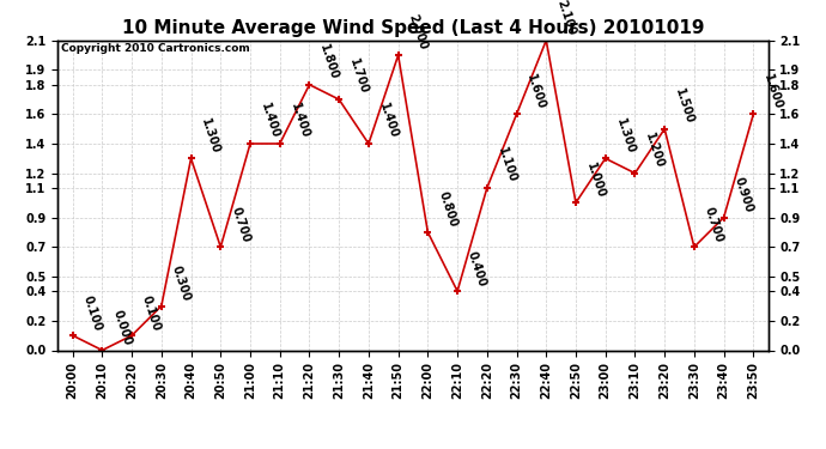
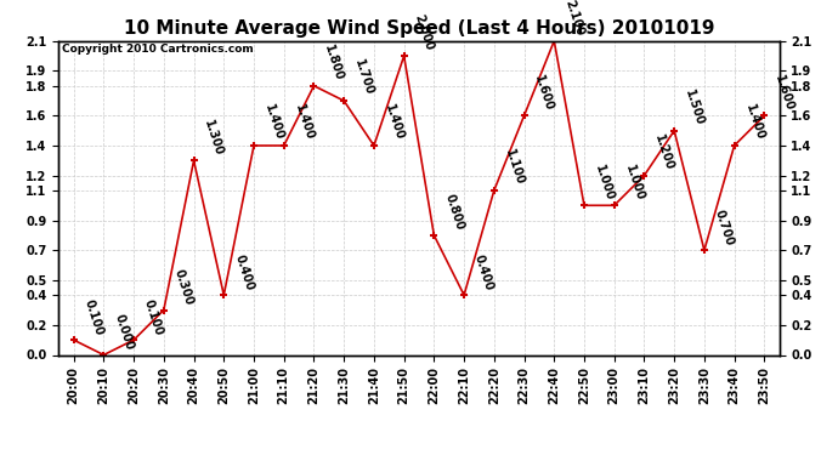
20:50: 0.700 -> 0.400
23:00: 1.300 -> 1.000
23:40: 0.900 -> 1.400
